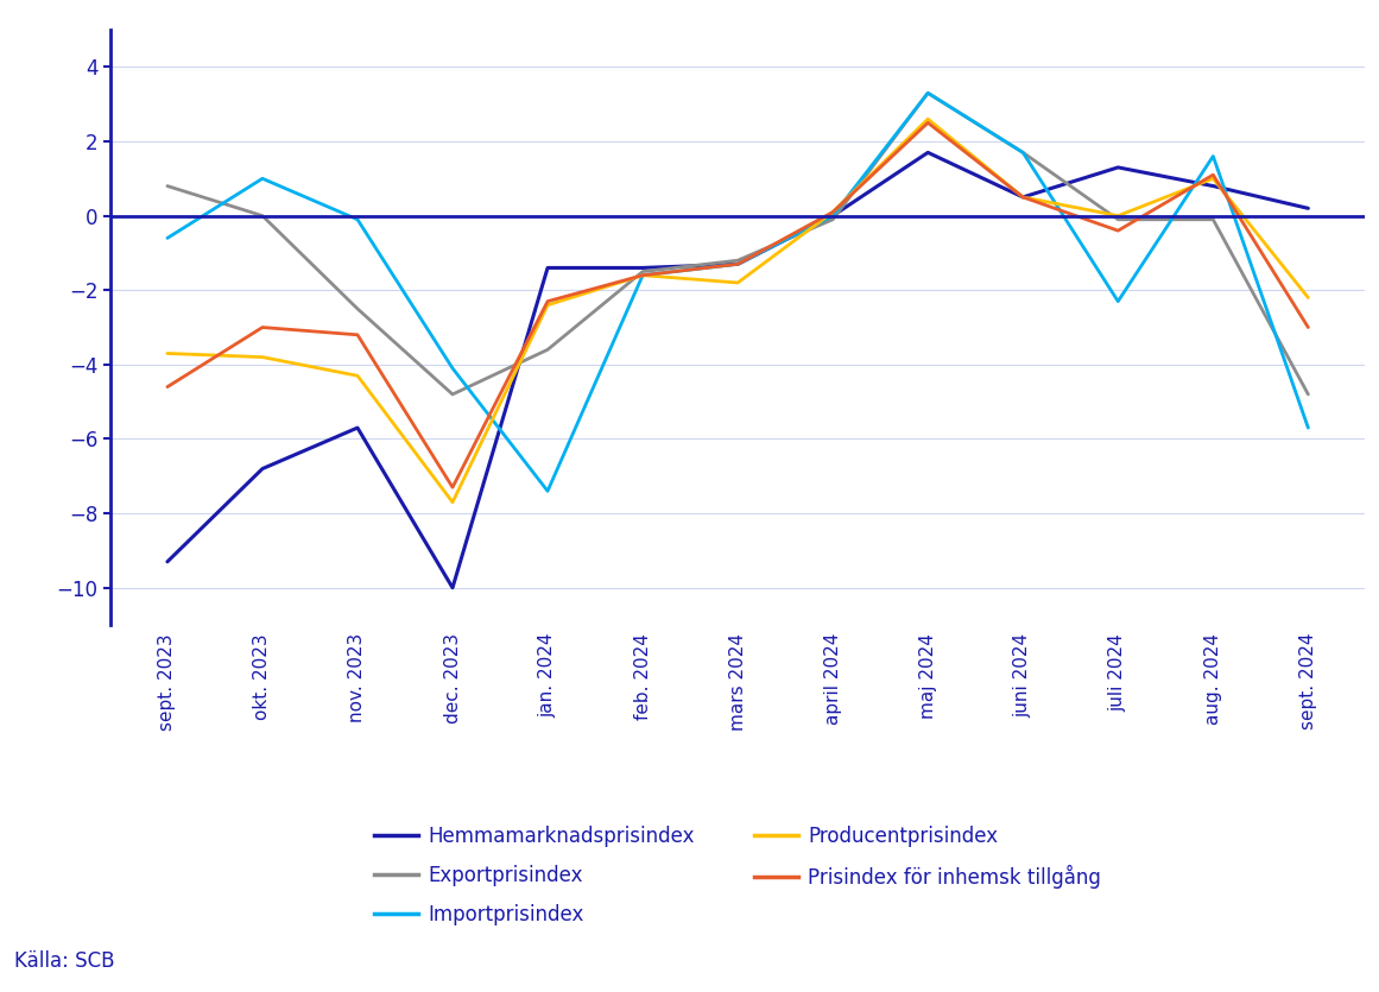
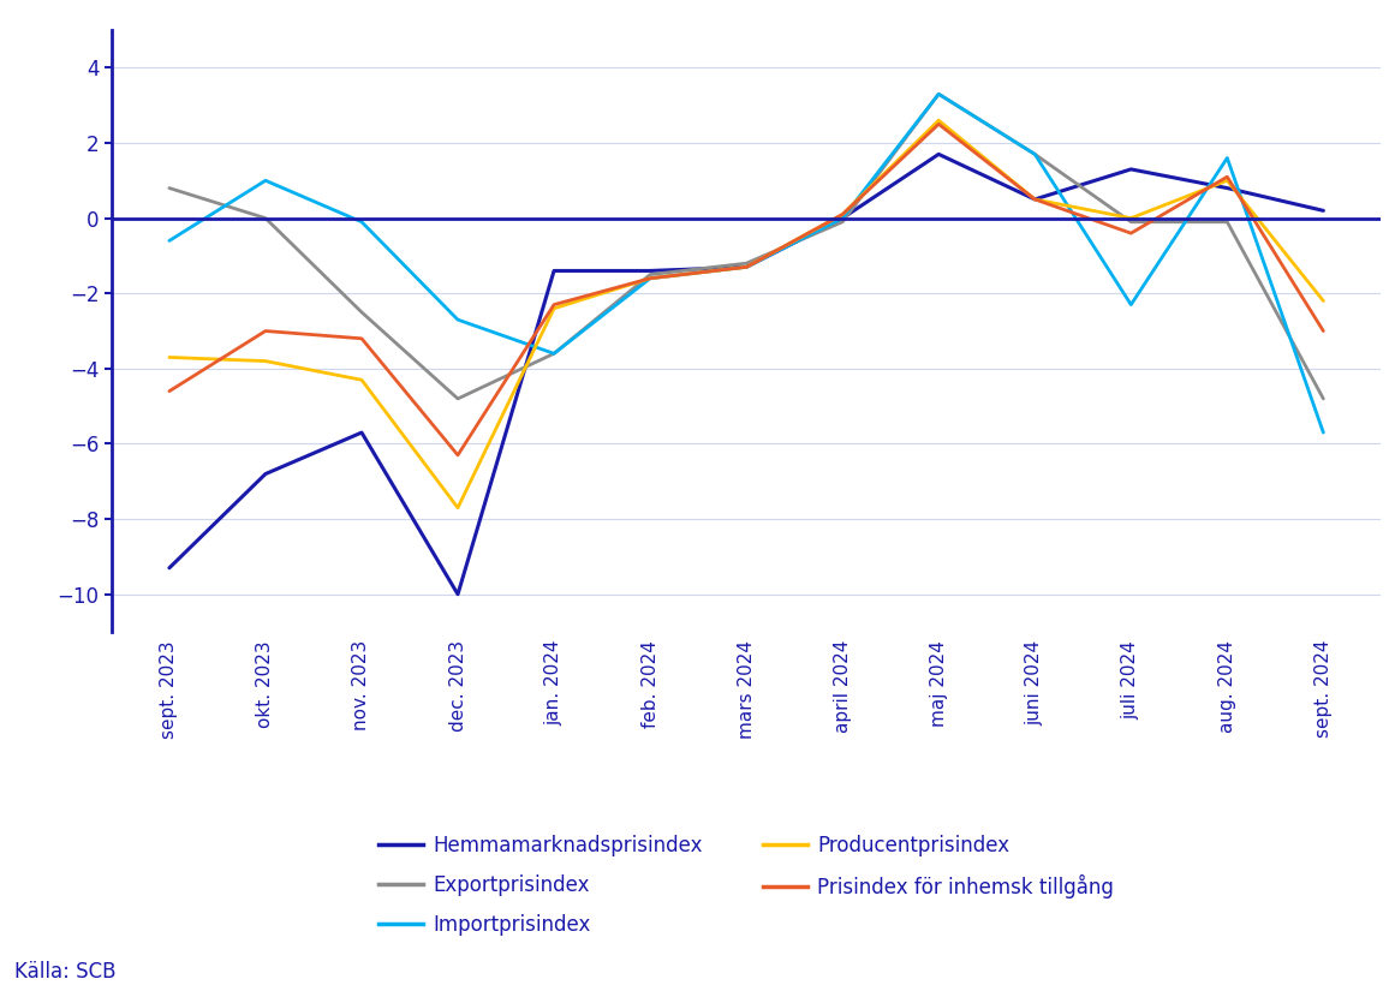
Importprisindex/dec. 2023: -4.1 -> -2.7
Prisindex för inhemsk tillgång/dec. 2023: -7.3 -> -6.3
Importprisindex/jan. 2024: -7.4 -> -3.6
Producentprisindex/mars 2024: -1.8 -> -1.3
